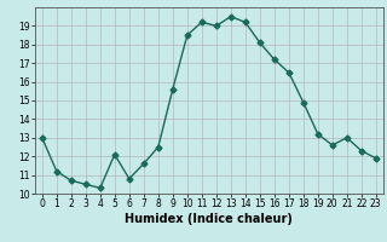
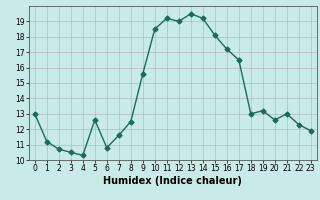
5: 12.1 -> 12.6
18: 14.9 -> 13.0
